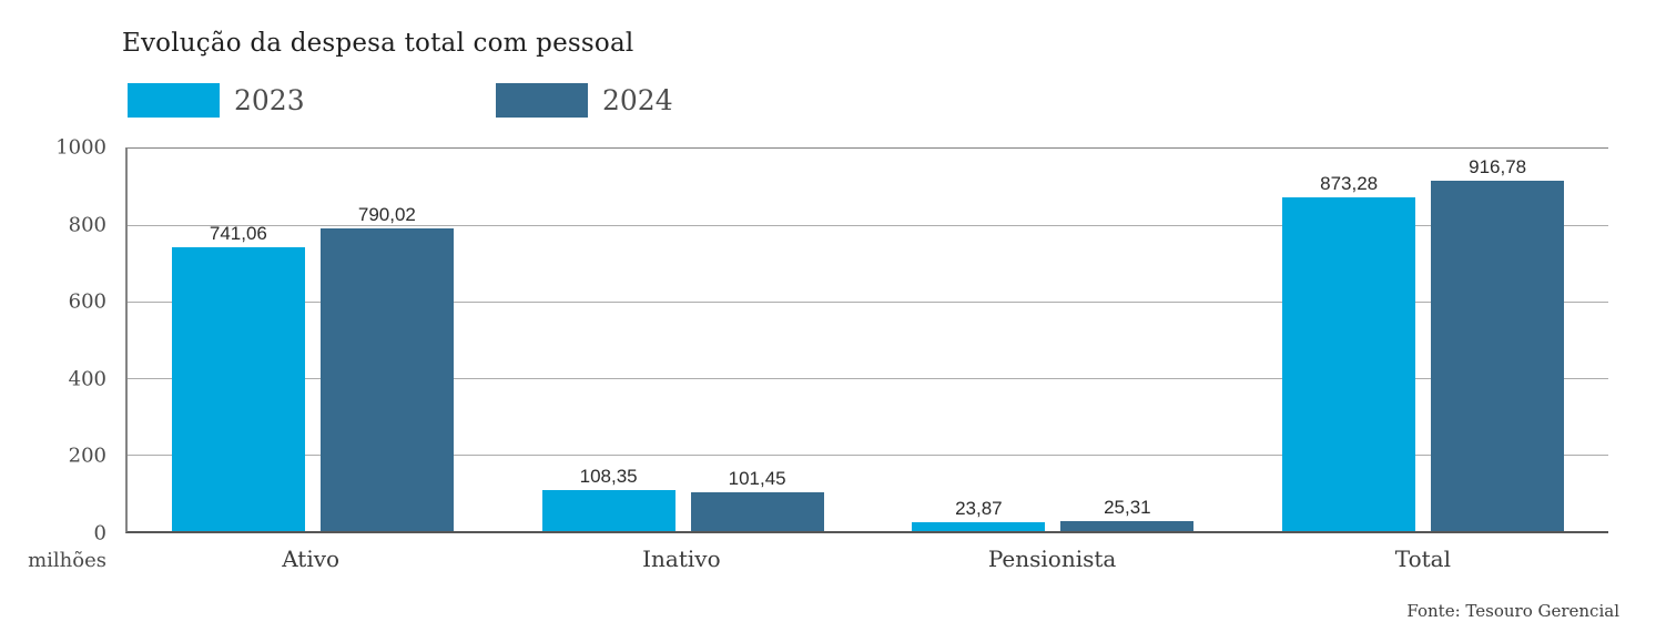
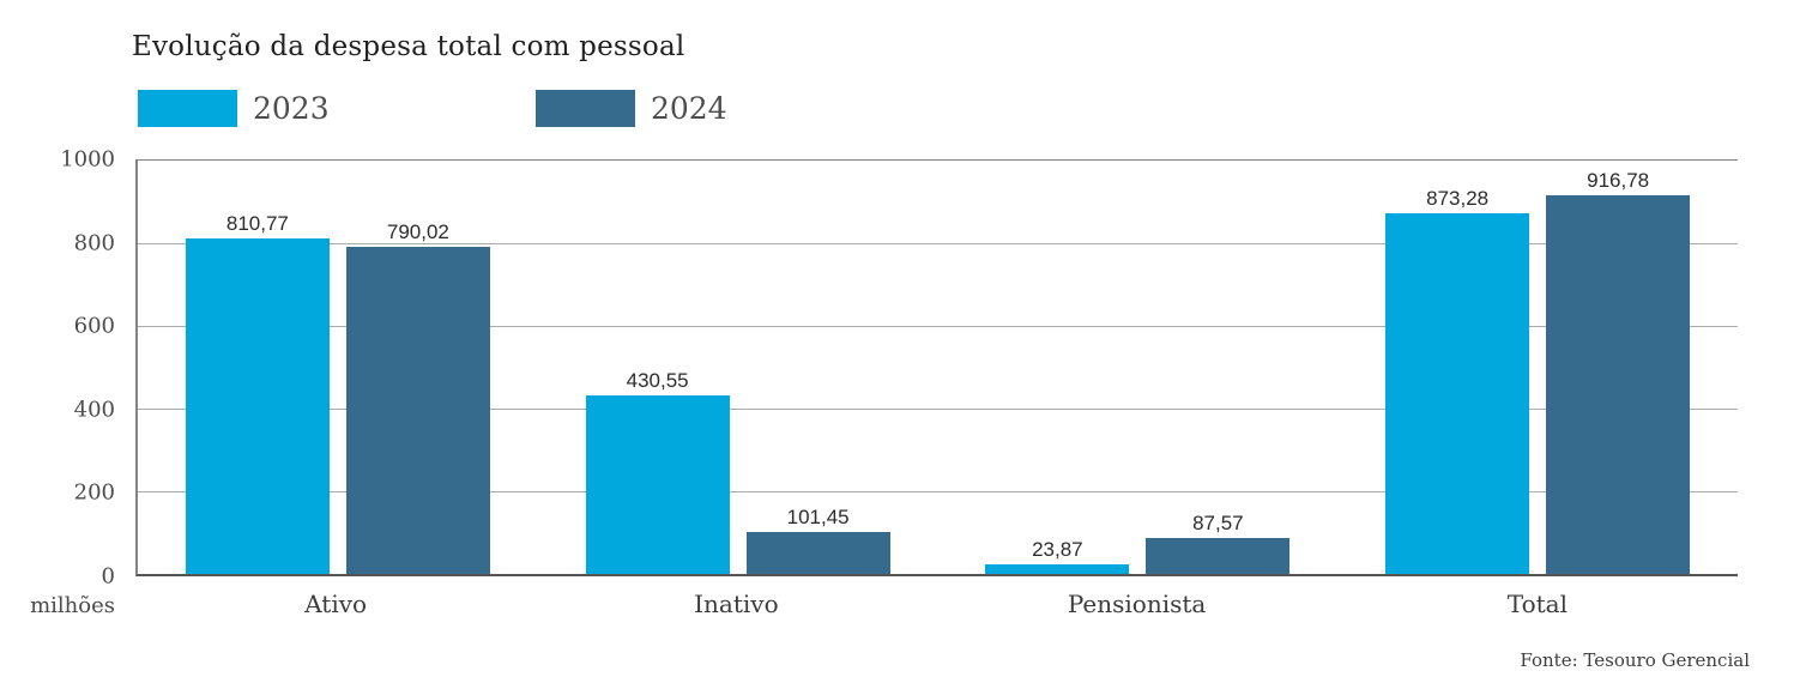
2023/Ativo: 741,06 -> 810,77
2023/Inativo: 108,35 -> 430,55
2024/Pensionista: 25,31 -> 87,57
